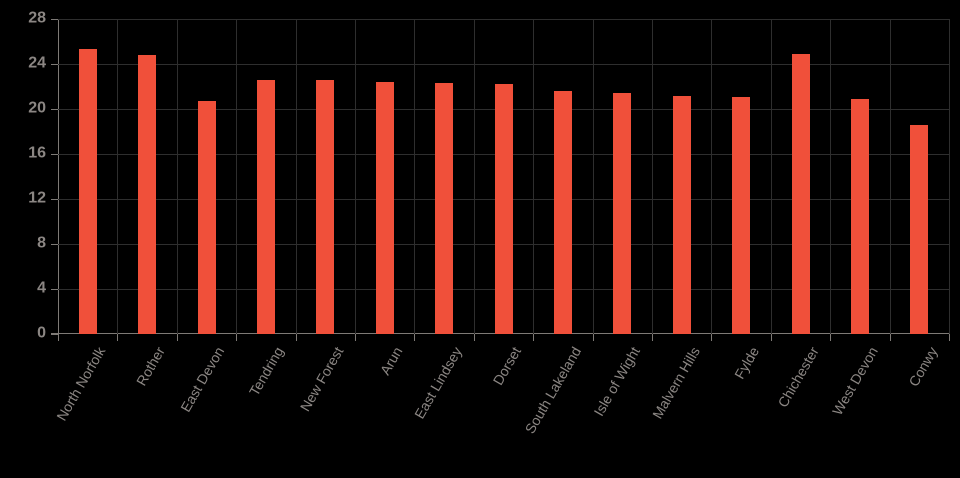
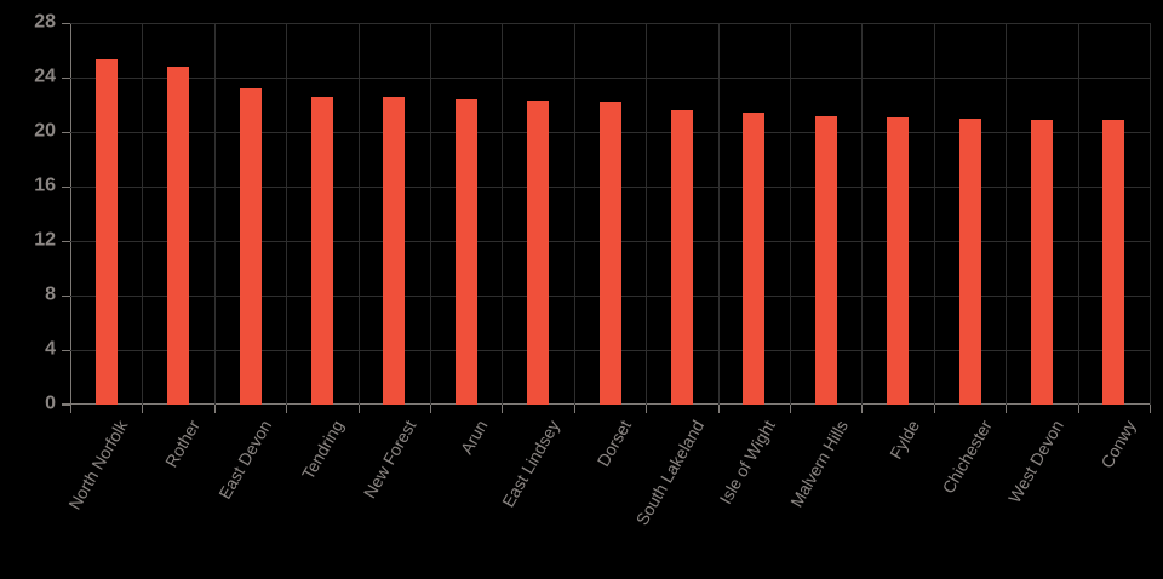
East Devon: 20.7 -> 23.2
Chichester: 24.9 -> 21.0
Conwy: 18.6 -> 20.9
